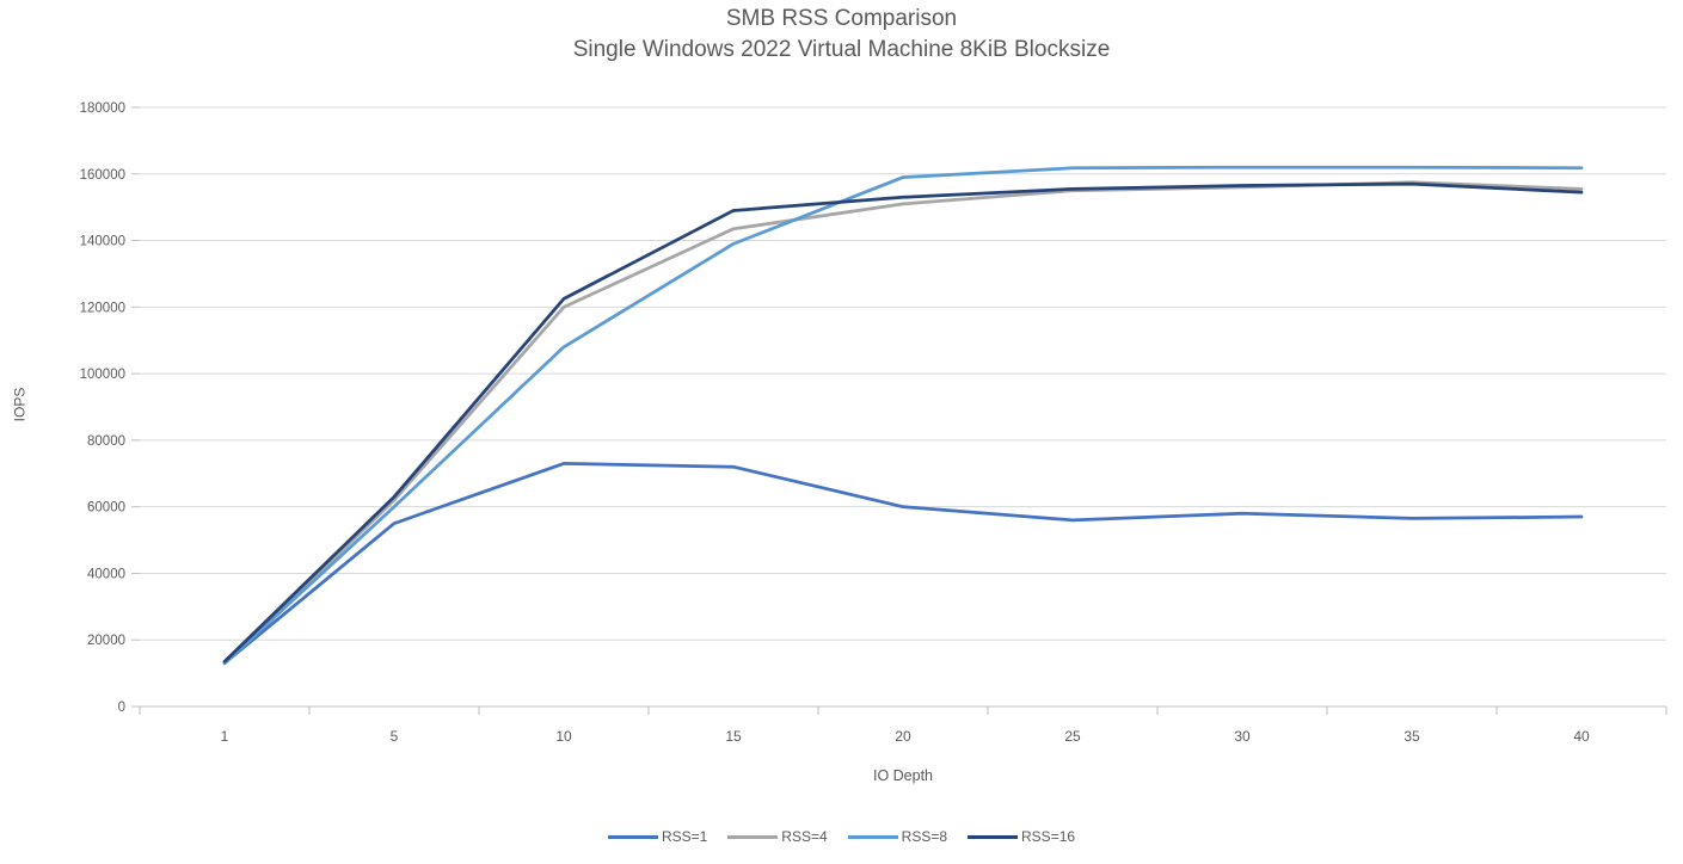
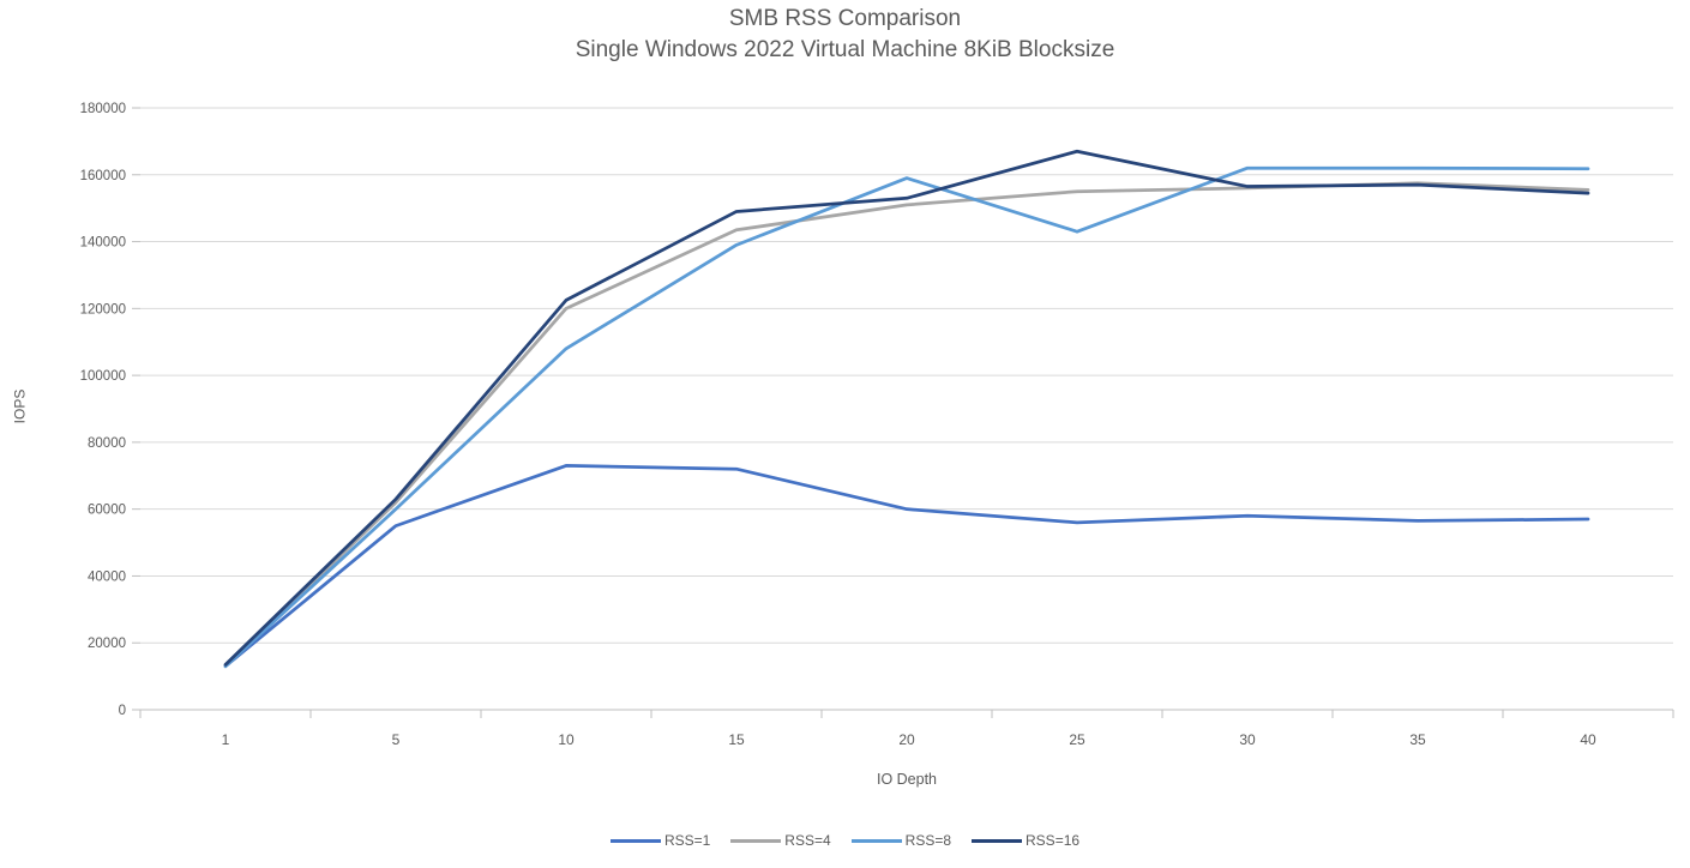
RSS=8/25: 162000 -> 143000
RSS=16/25: 156000 -> 167000
